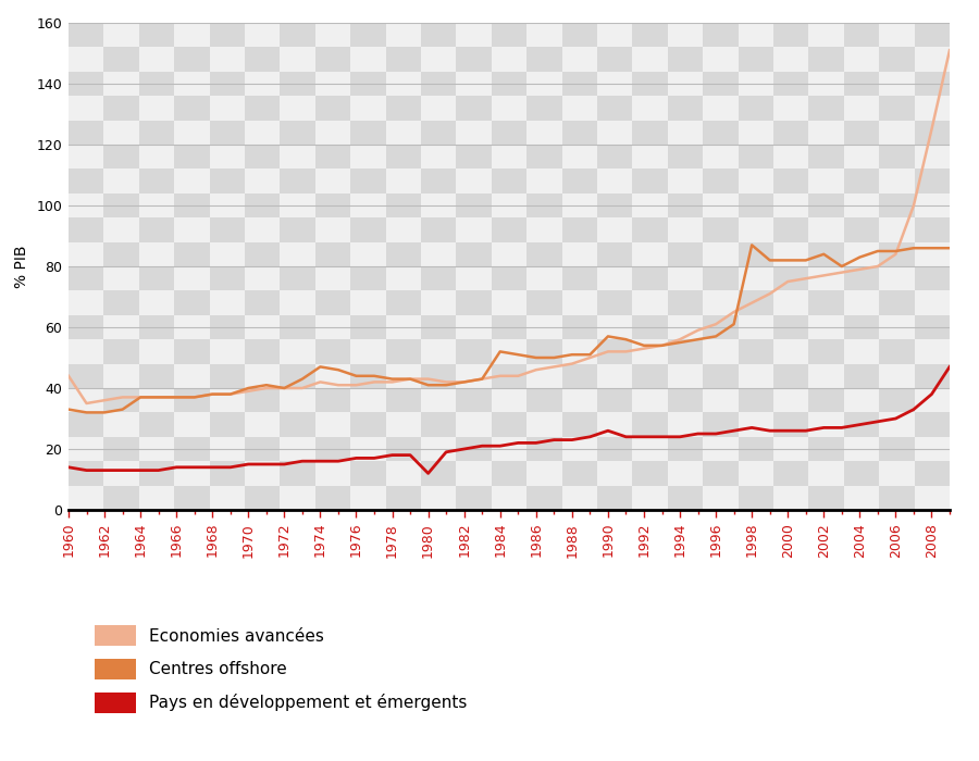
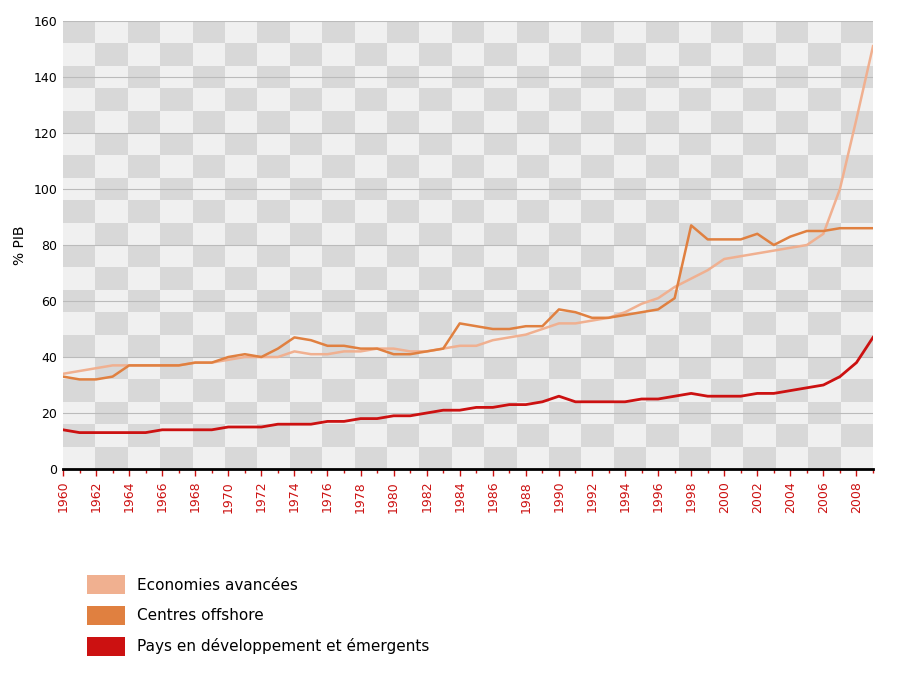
Economies avancées/1960: 44 -> 34
Pays en développement et émergents/1980: 12 -> 19
